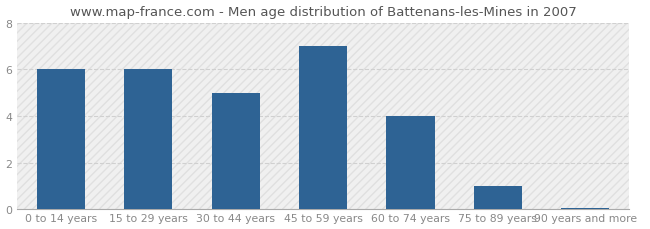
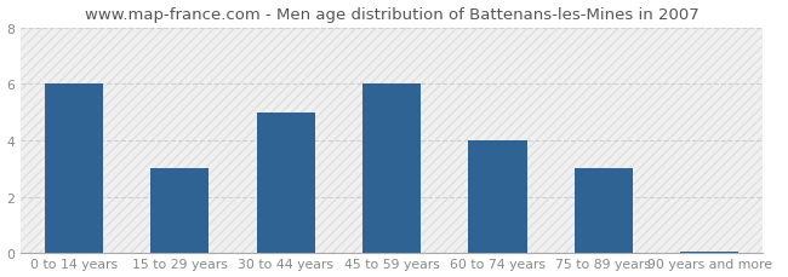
15 to 29 years: 6.00 -> 3.00
45 to 59 years: 7.00 -> 6.00
75 to 89 years: 1.00 -> 3.00
